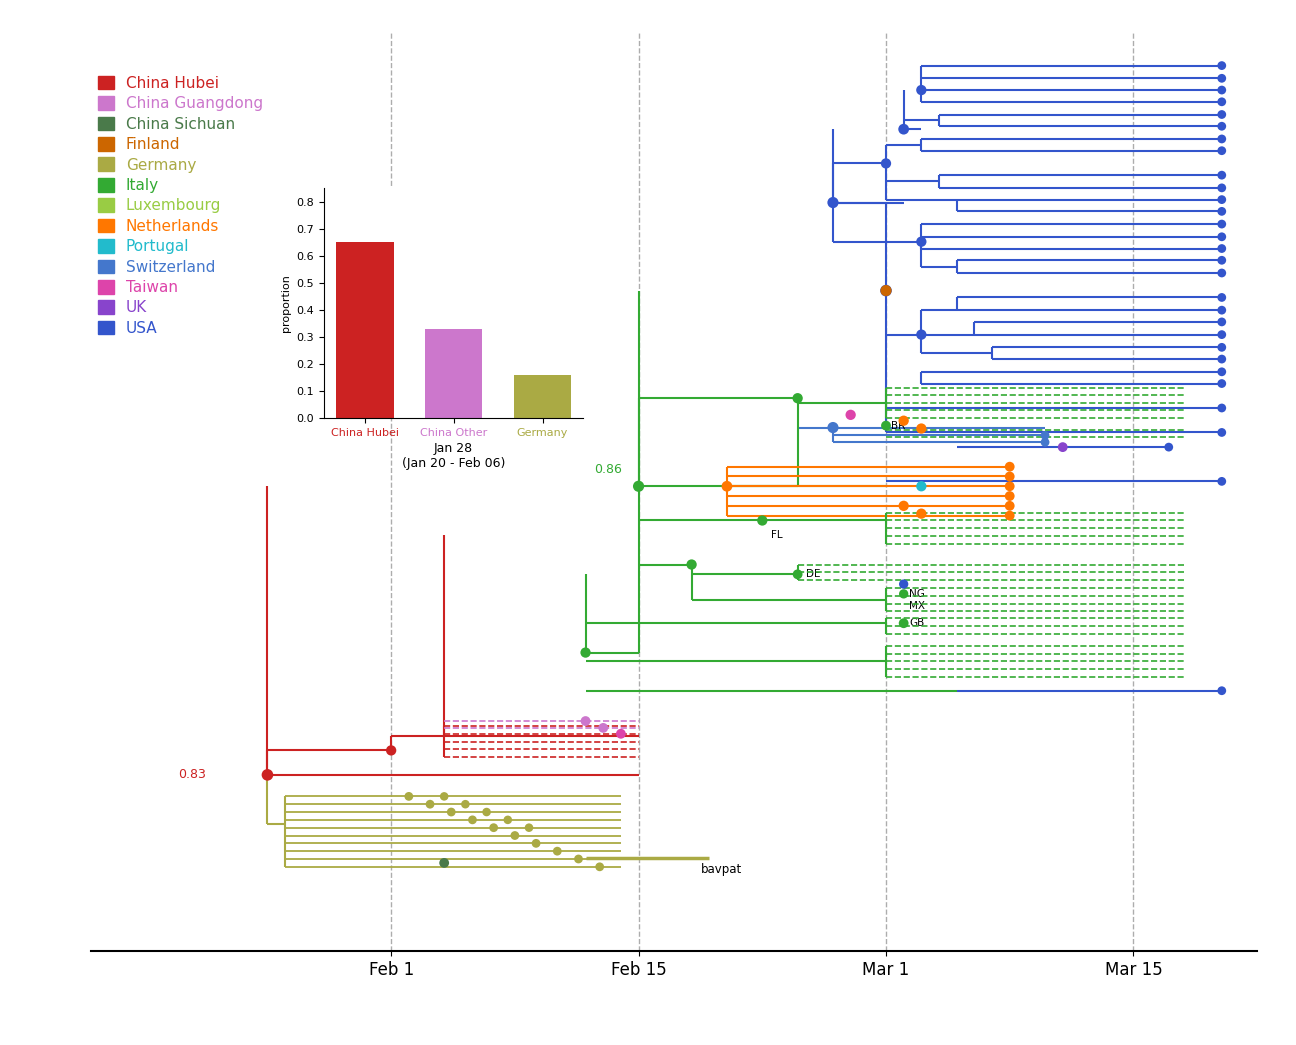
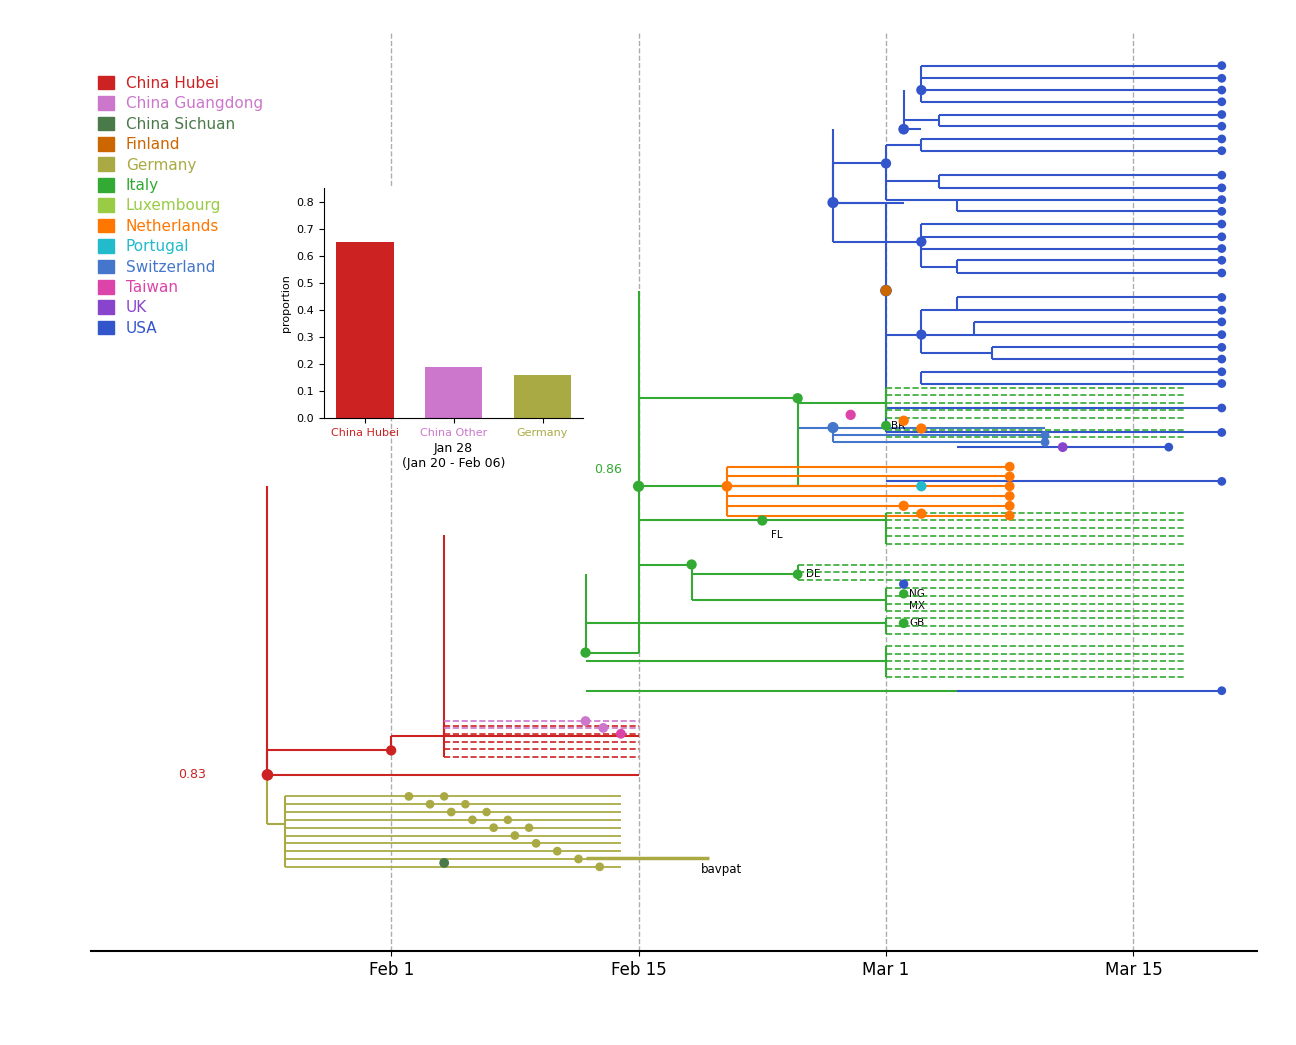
China Other: 0.33 -> 0.19
